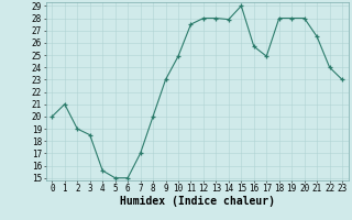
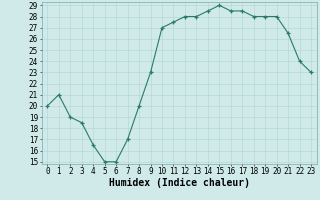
4: 15.6 -> 16.5
10: 24.9 -> 27.0
14: 27.9 -> 28.5
16: 25.7 -> 28.5
17: 24.9 -> 28.5
